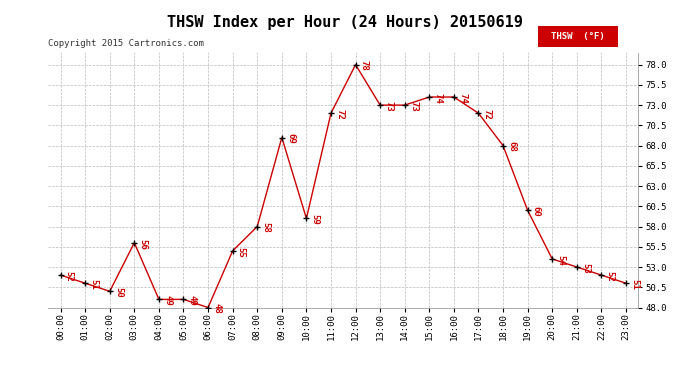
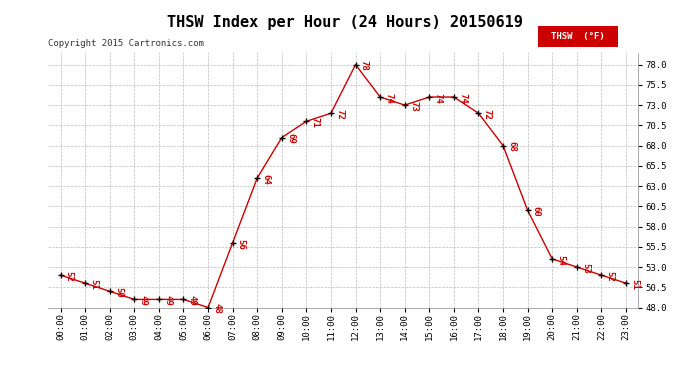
03:00: 56 -> 49
07:00: 55 -> 56
08:00: 58 -> 64
10:00: 59 -> 71
13:00: 73 -> 74
